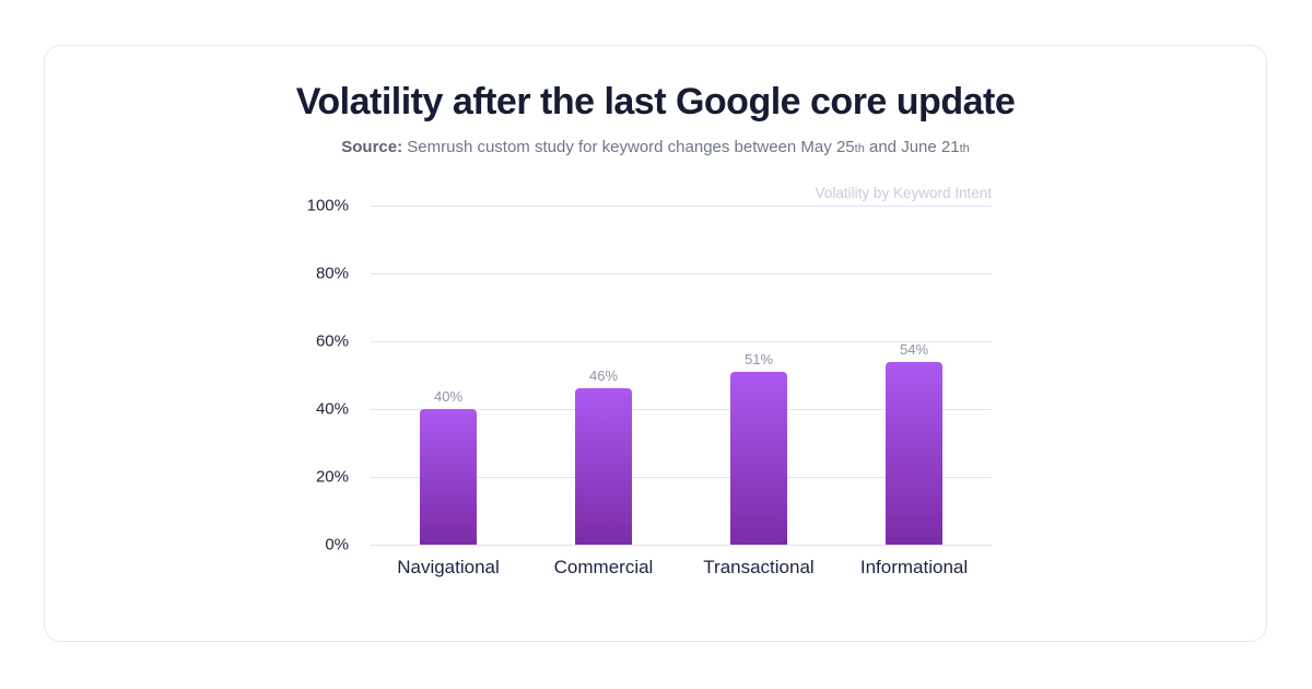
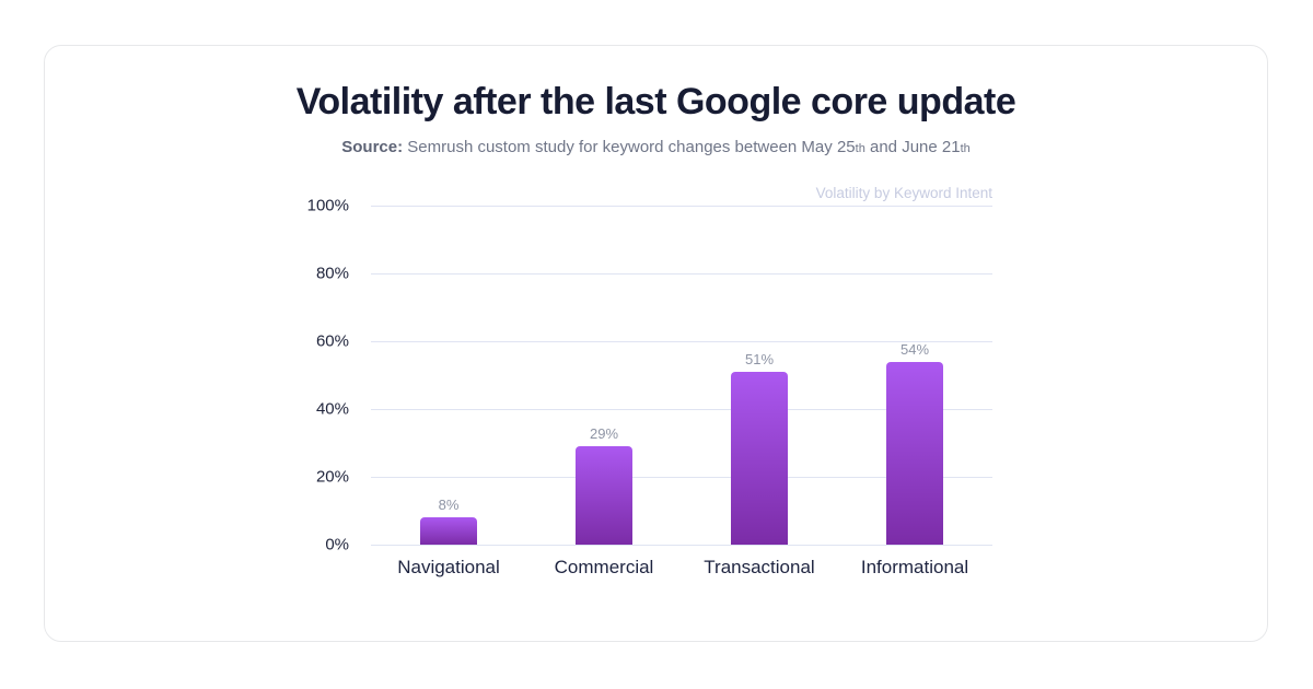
Navigational: 40% -> 8%
Commercial: 46% -> 29%
